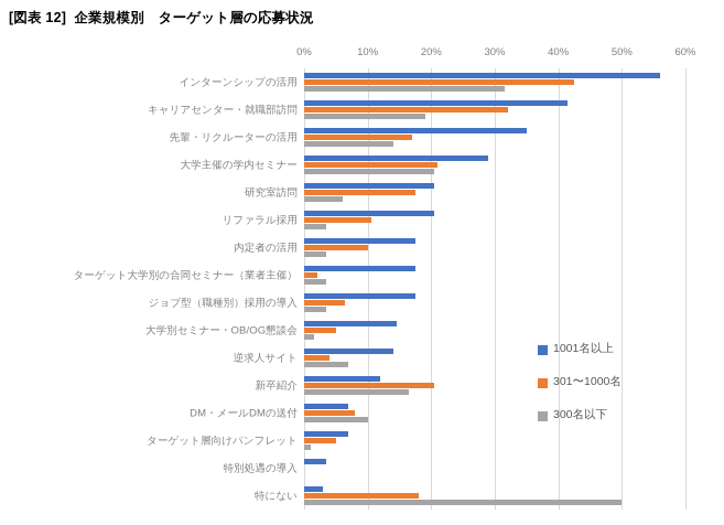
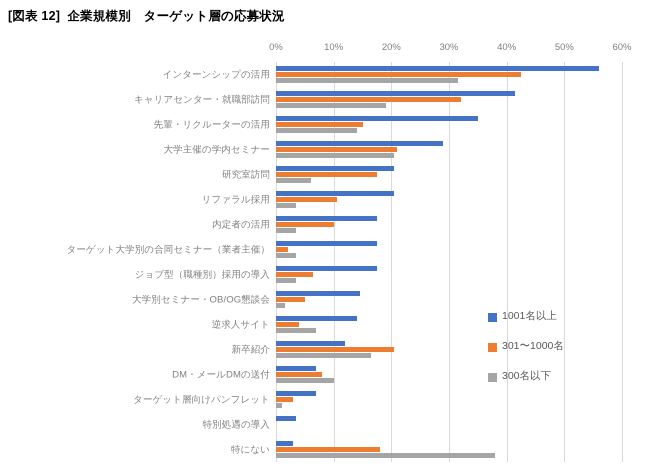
301〜1000名/先輩・リクルーターの活用: 17% -> 15%
301〜1000名/ターゲット層向けパンフレット: 5% -> 3%
300名以下/特にない: 50% -> 38%
